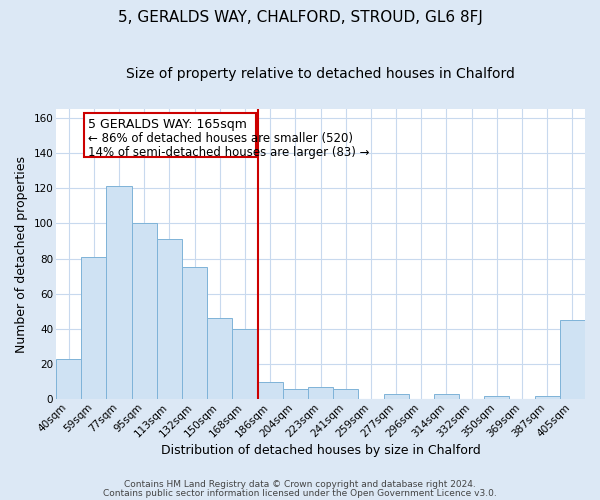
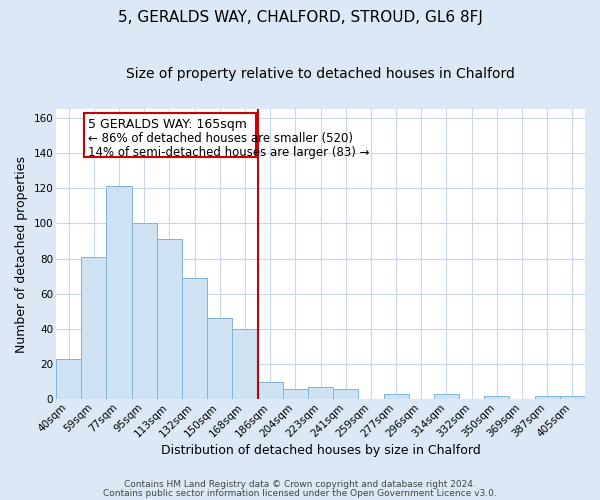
132sqm: 75 -> 69
405sqm: 45 -> 2
